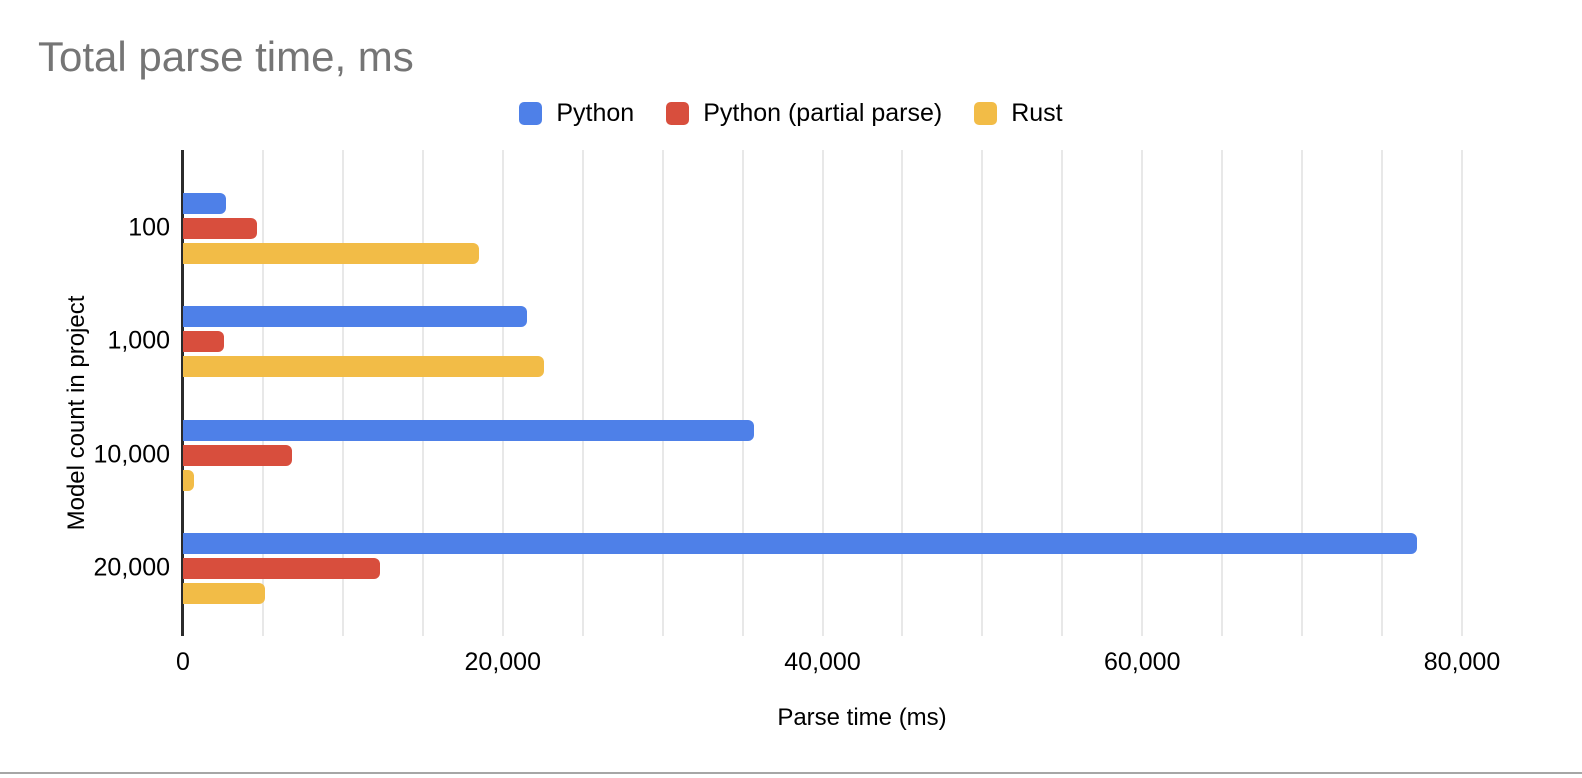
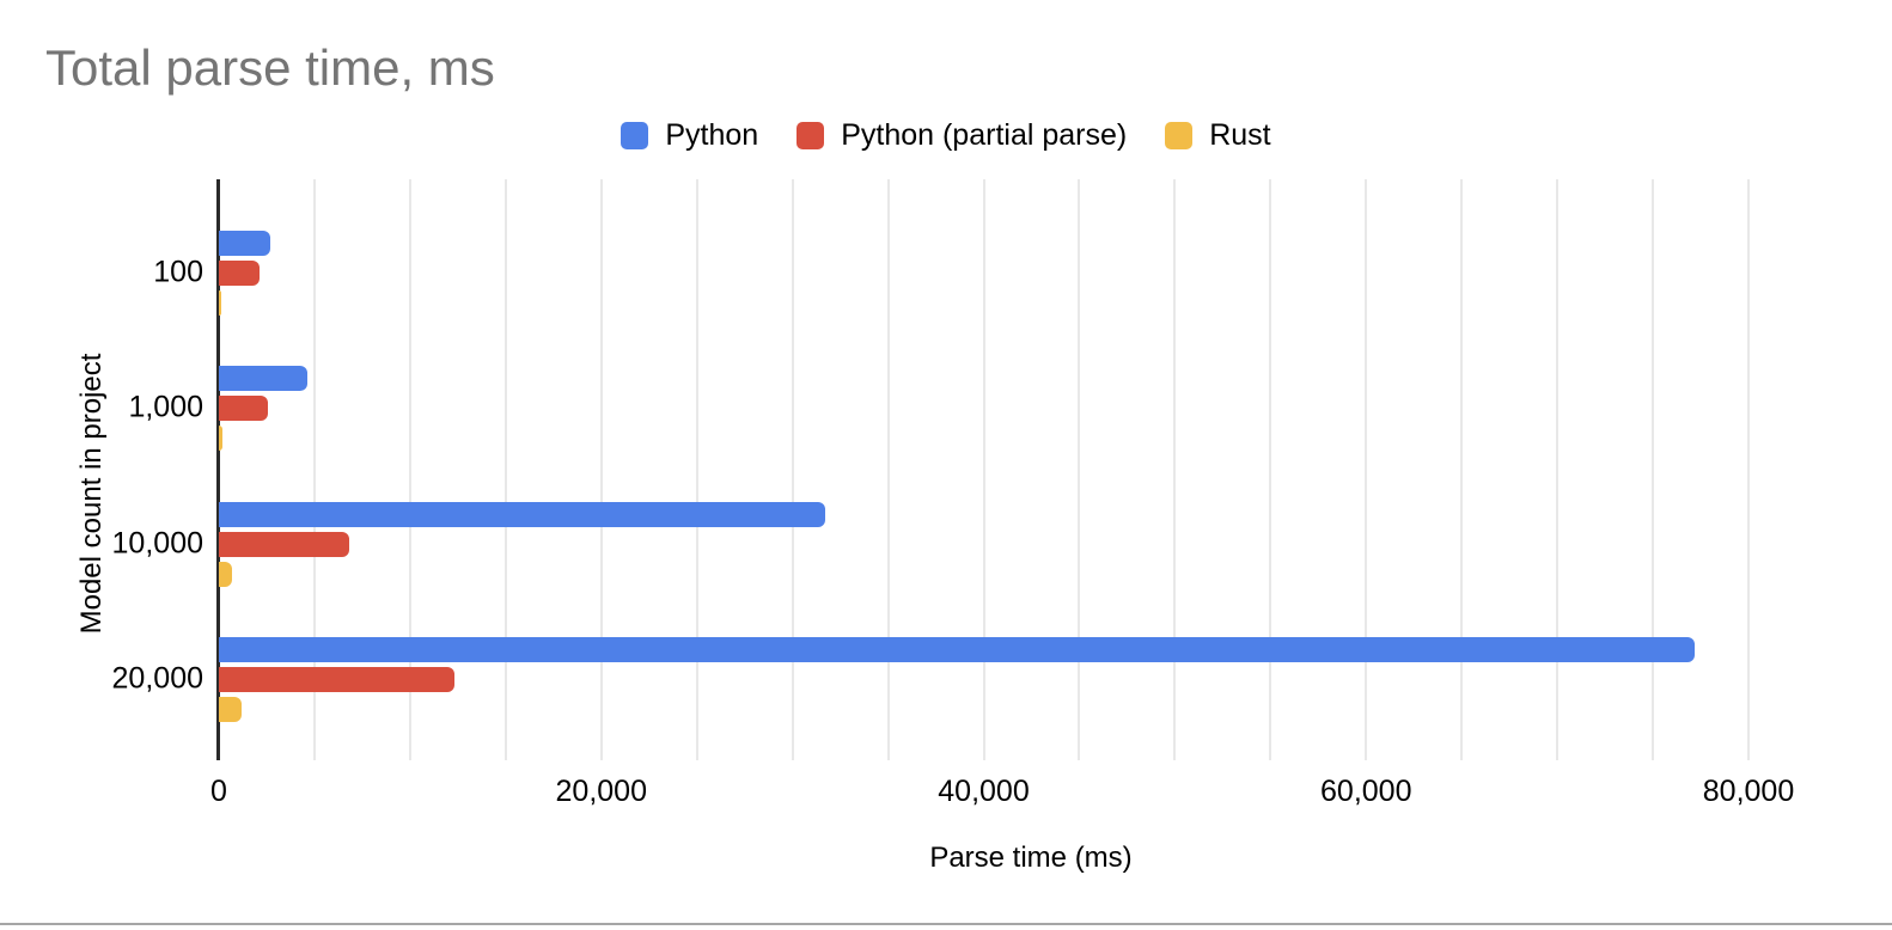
Python (partial parse)/100: 4600 -> 2100
Rust/100: 18500 -> 200
Python/1,000: 21500 -> 4600
Rust/1,000: 22600 -> 200
Python/10,000: 35700 -> 31700
Rust/20,000: 5100 -> 1200
